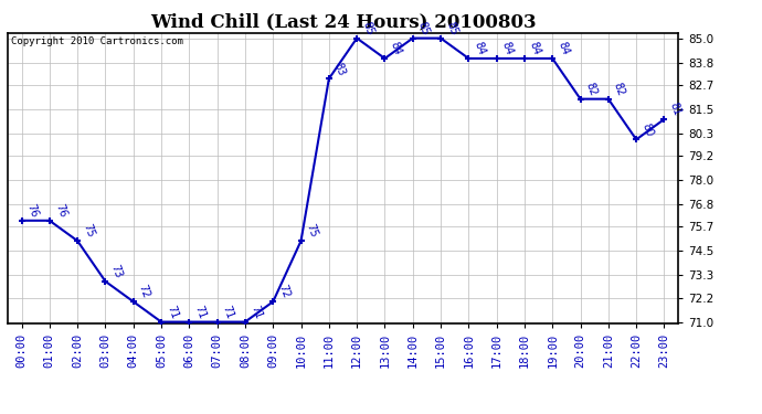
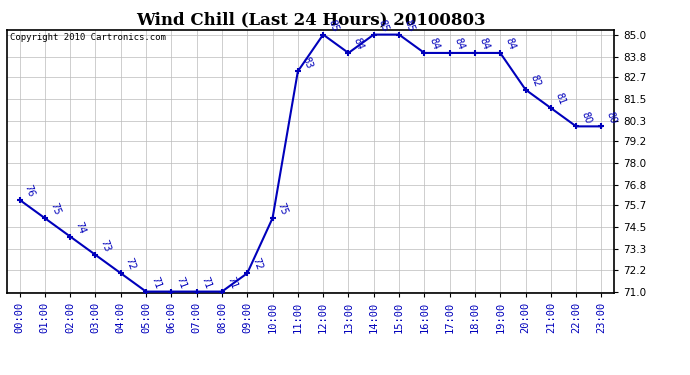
01:00: 76 -> 75
02:00: 75 -> 74
21:00: 82 -> 81
23:00: 81 -> 80
